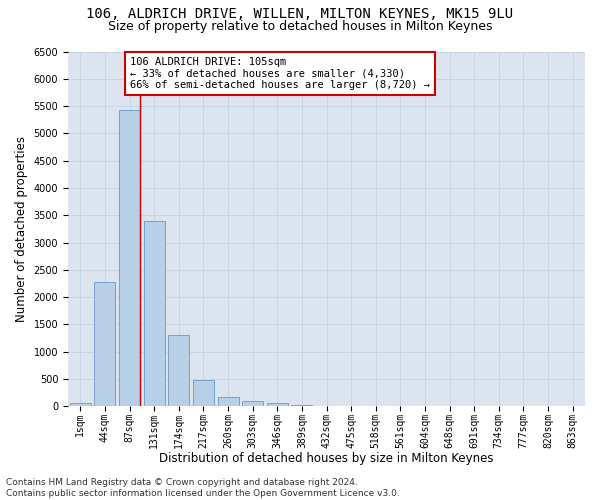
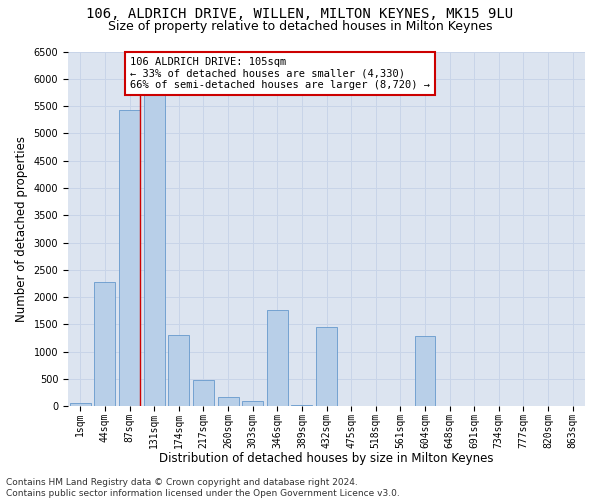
131sqm: 3390 -> 5740
346sqm: 60 -> 1760
432sqm: 20 -> 1460
604sqm: 0 -> 1280
